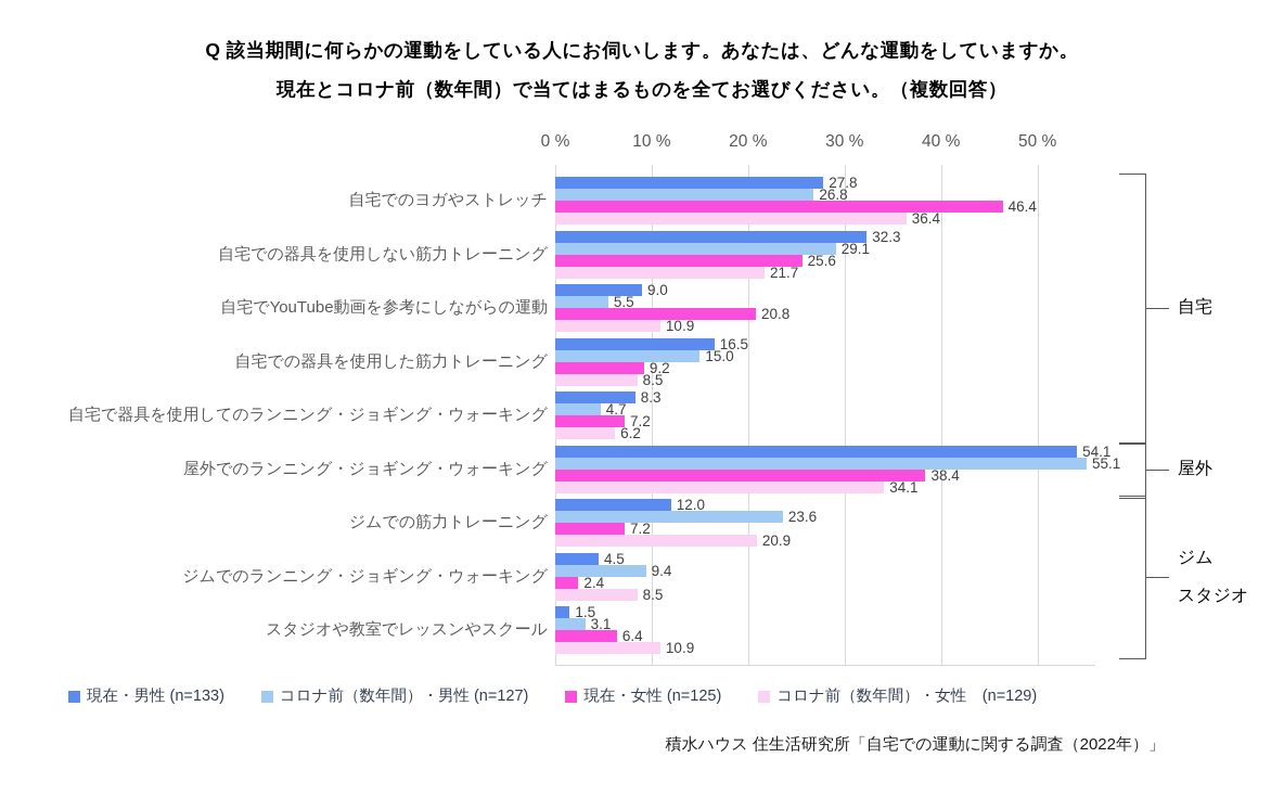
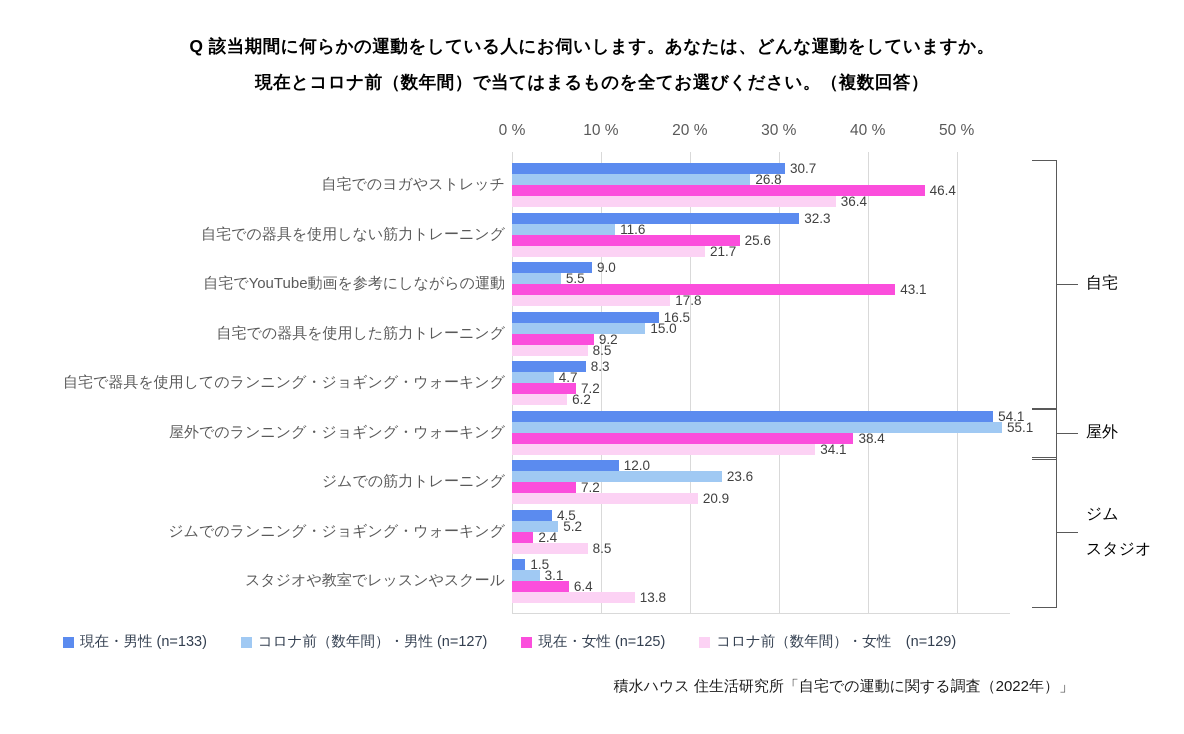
現在・男性 (n=133)/自宅でのヨガやストレッチ: 27.8 -> 30.7
コロナ前（数年間）・男性 (n=127)/自宅での器具を使用しない筋力トレーニング: 29.1 -> 11.6
現在・女性 (n=125)/自宅でYouTube動画を参考にしながらの運動: 20.8 -> 43.1
コロナ前（数年間）・女性 (n=129)/自宅でYouTube動画を参考にしながらの運動: 10.9 -> 17.8
コロナ前（数年間）・男性 (n=127)/ジムでのランニング・ジョギング・ウォーキング: 9.4 -> 5.2
コロナ前（数年間）・女性 (n=129)/スタジオや教室でレッスンやスクール: 10.9 -> 13.8
